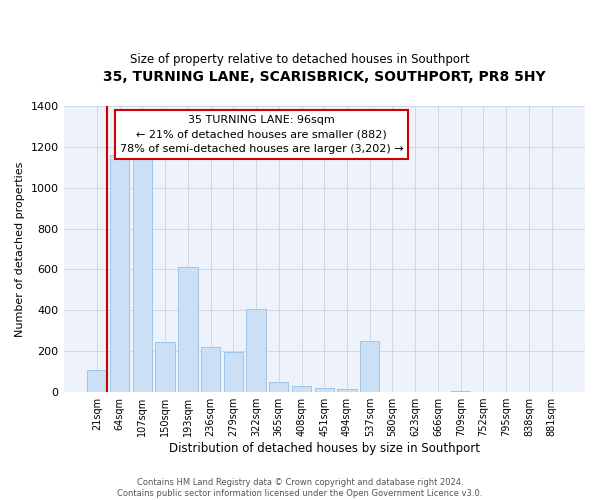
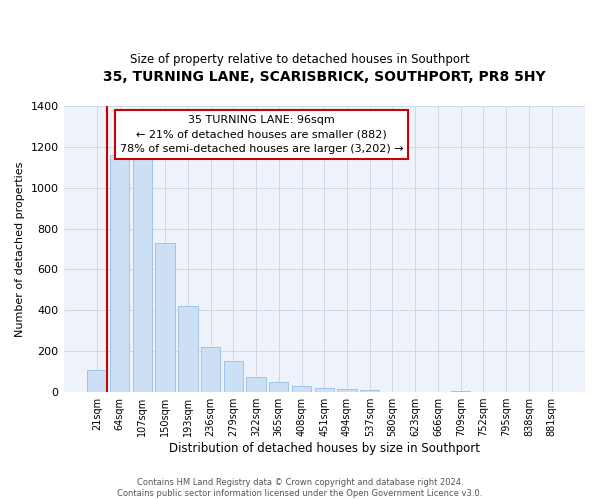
150sqm: 245 -> 730
193sqm: 610 -> 420
279sqm: 195 -> 150
322sqm: 405 -> 75
537sqm: 250 -> 10
